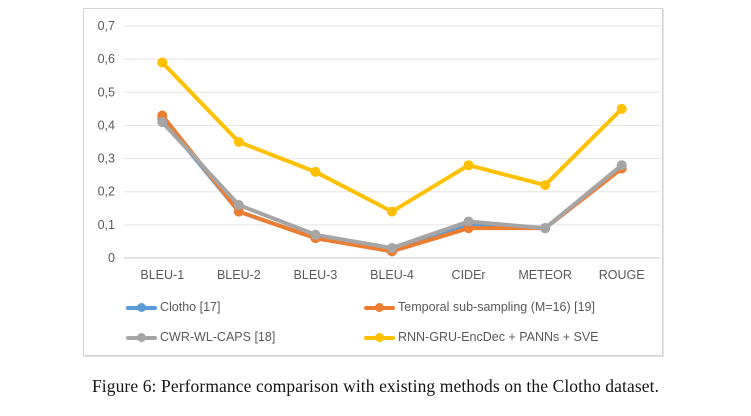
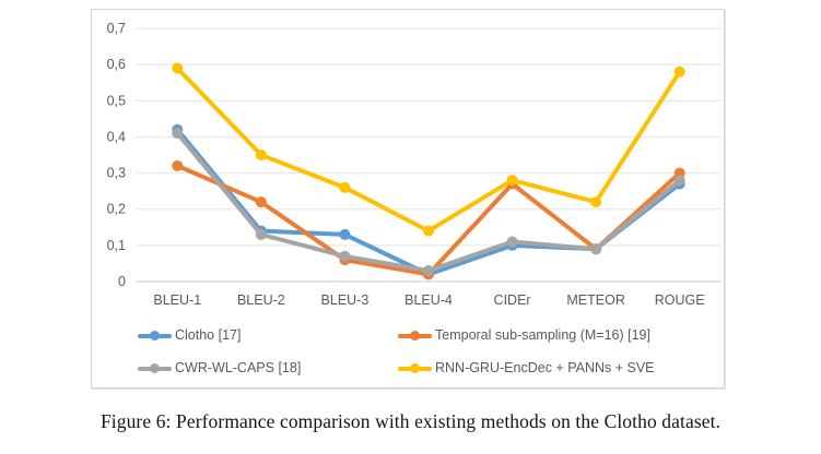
Temporal sub-sampling (M=16) [19]/BLEU-1: 0,43 -> 0,32
Temporal sub-sampling (M=16) [19]/BLEU-2: 0,14 -> 0,22
CWR-WL-CAPS [18]/BLEU-2: 0,16 -> 0,13
Clotho [17]/BLEU-3: 0,06 -> 0,13
Temporal sub-sampling (M=16) [19]/CIDEr: 0,09 -> 0,27
Temporal sub-sampling (M=16) [19]/ROUGE: 0,27 -> 0,30
RNN-GRU-EncDec + PANNs + SVE/ROUGE: 0,45 -> 0,58
